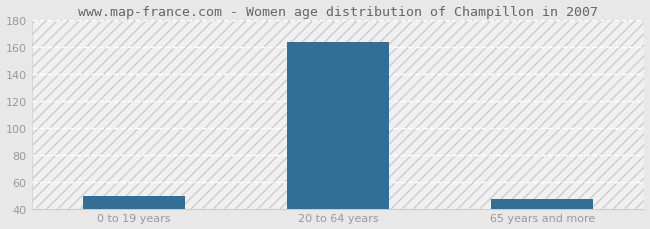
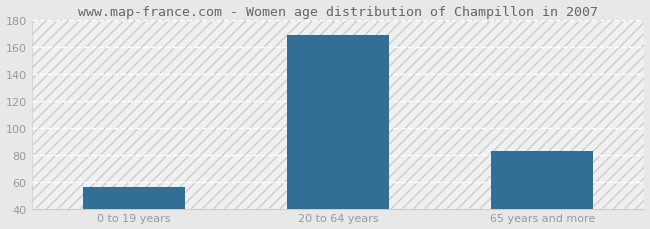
0 to 19 years: 49 -> 56
20 to 64 years: 164 -> 169
65 years and more: 47 -> 83
